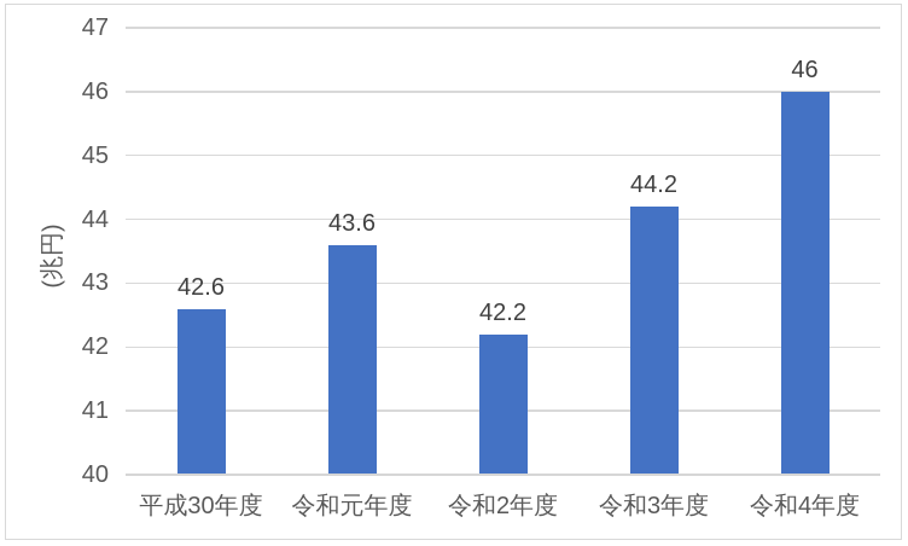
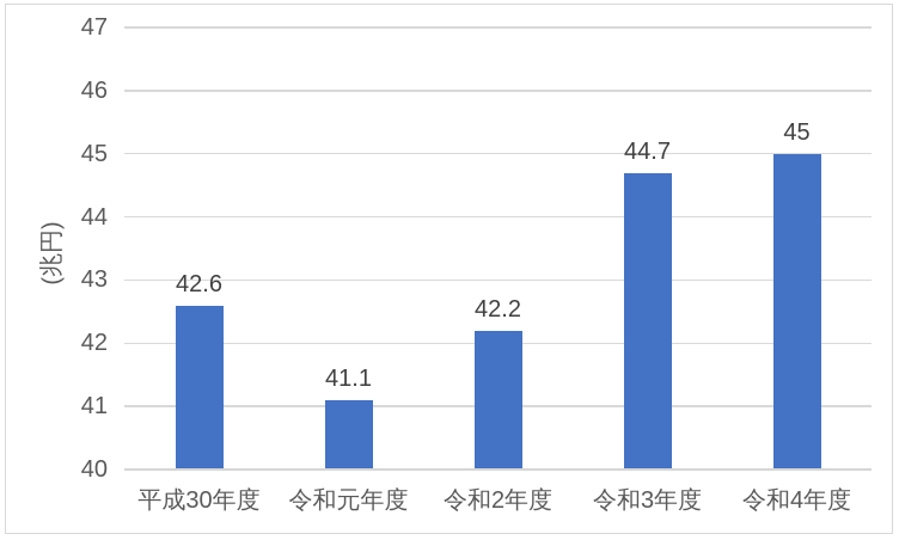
令和元年度: 43.6 -> 41.1
令和3年度: 44.2 -> 44.7
令和4年度: 46 -> 45
